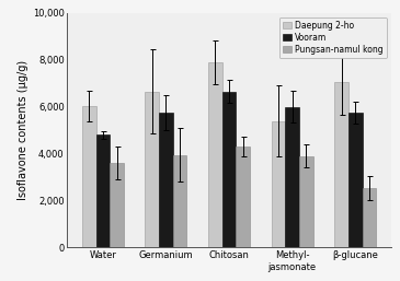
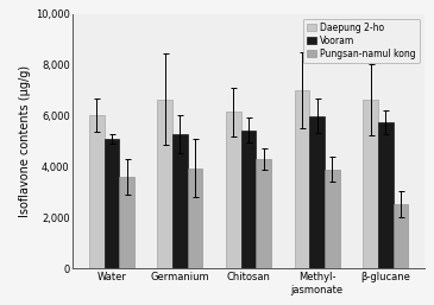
Vooram/Water: 4,800 -> 5,100
Vooram/Germanium: 5,750 -> 5,300
Daepung 2-ho/Chitosan: 7,900 -> 6,150
Vooram/Chitosan: 6,650 -> 5,450
Daepung 2-ho/Methyl- jasmonate: 5,400 -> 7,000
Daepung 2-ho/β-glucane: 7,050 -> 6,650
